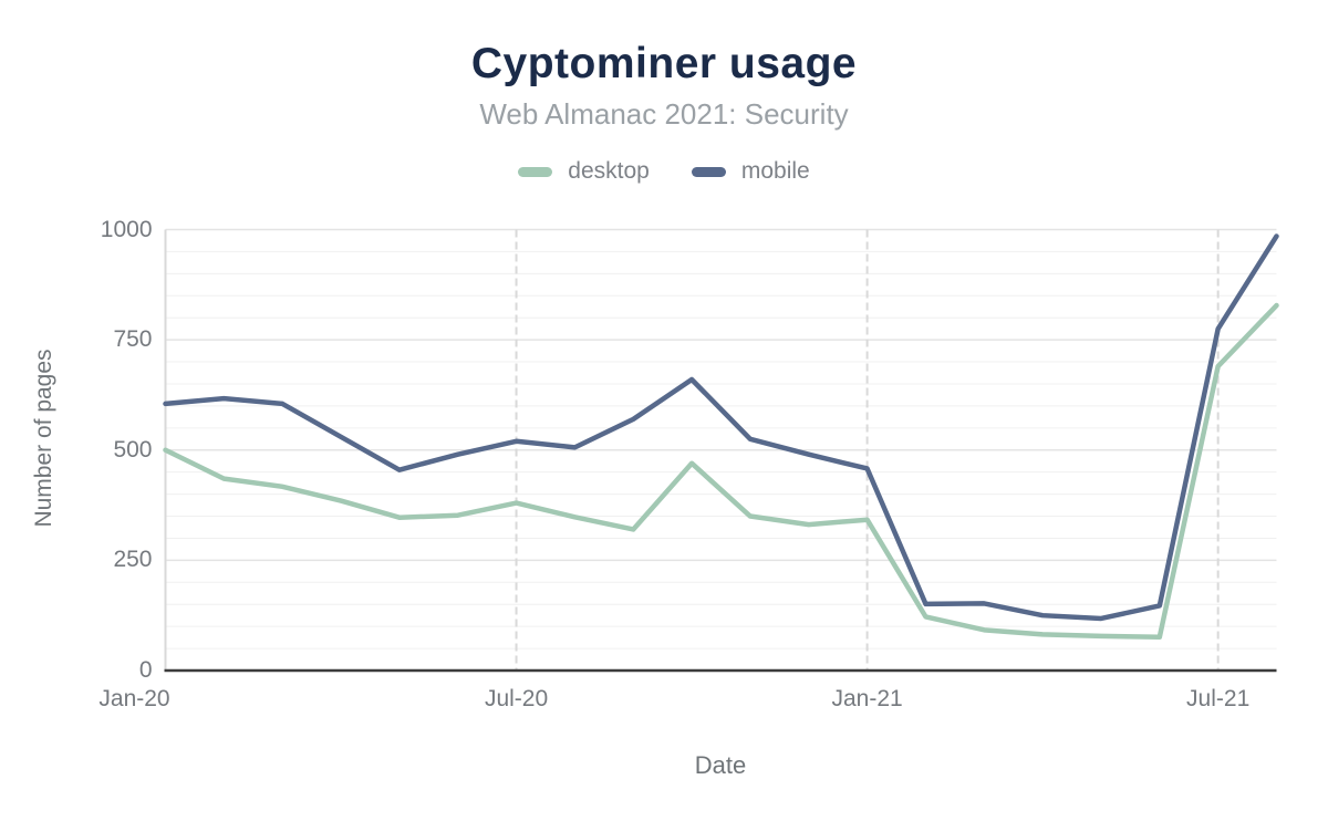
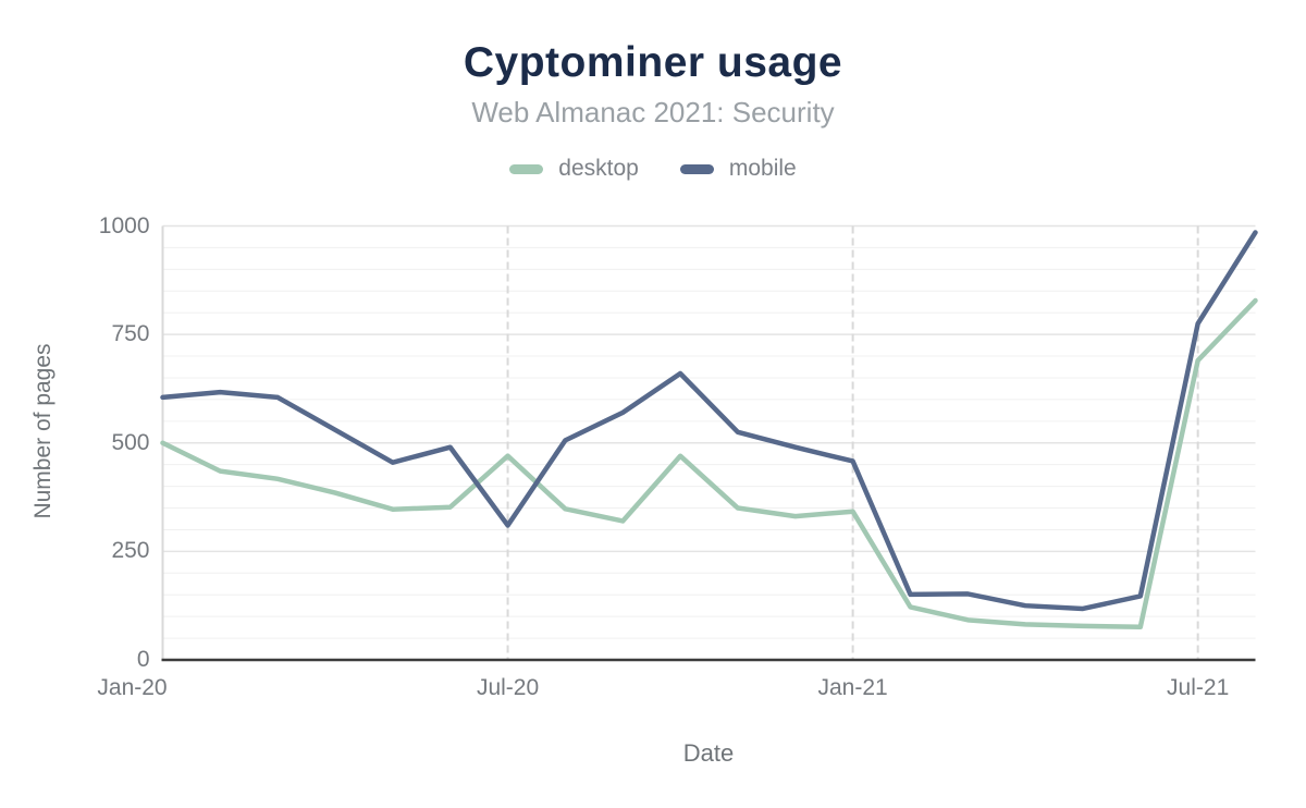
desktop/Jul-20: 380 -> 470
mobile/Jul-20: 520 -> 310
